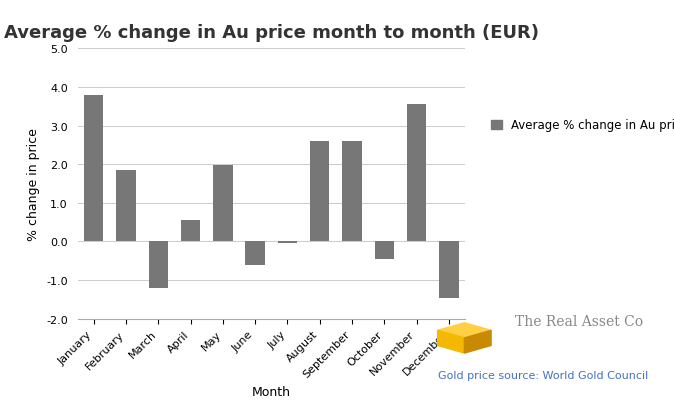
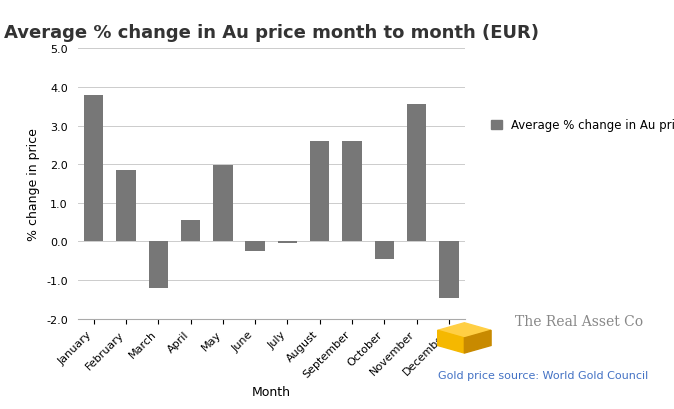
June: -0.60 -> -0.25
